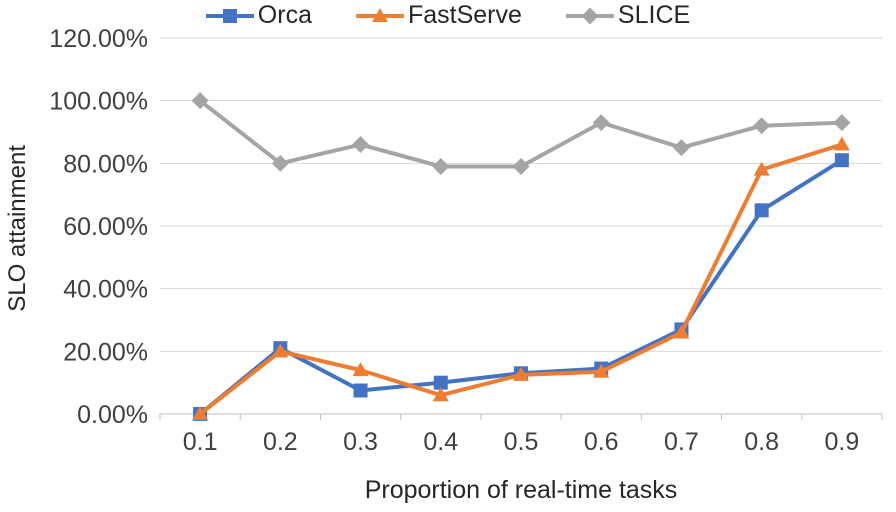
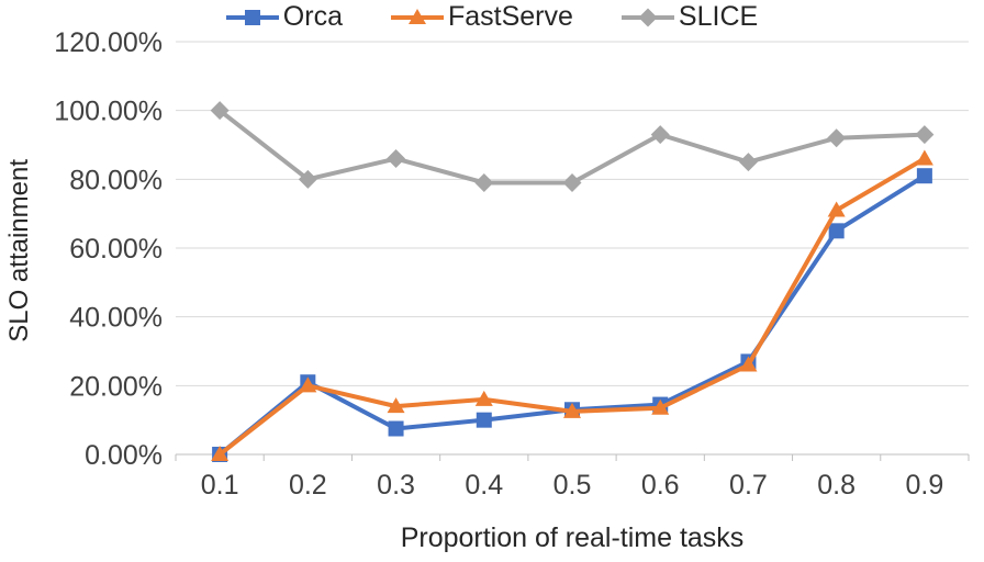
FastServe/0.4: 6% -> 16%
FastServe/0.8: 78% -> 71%
